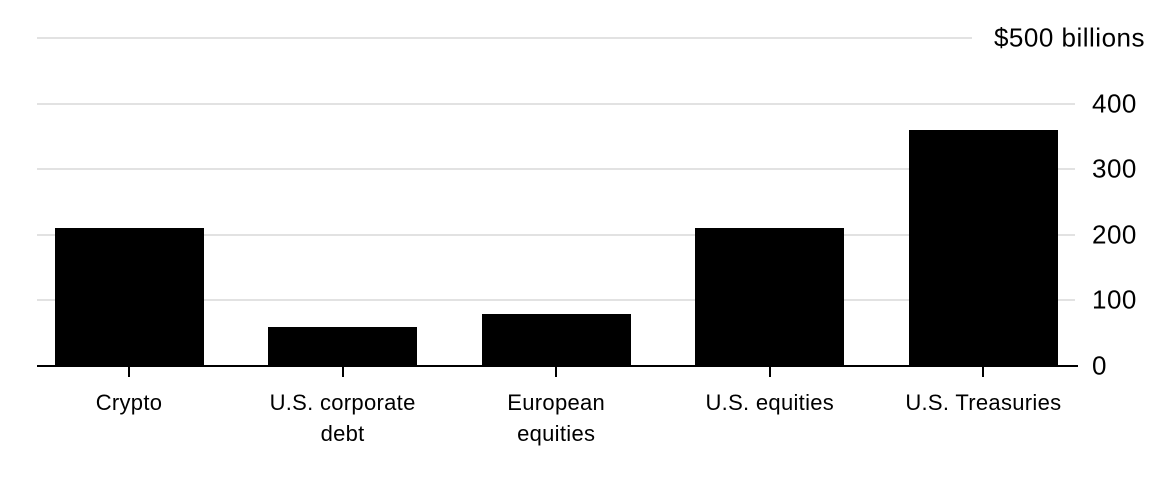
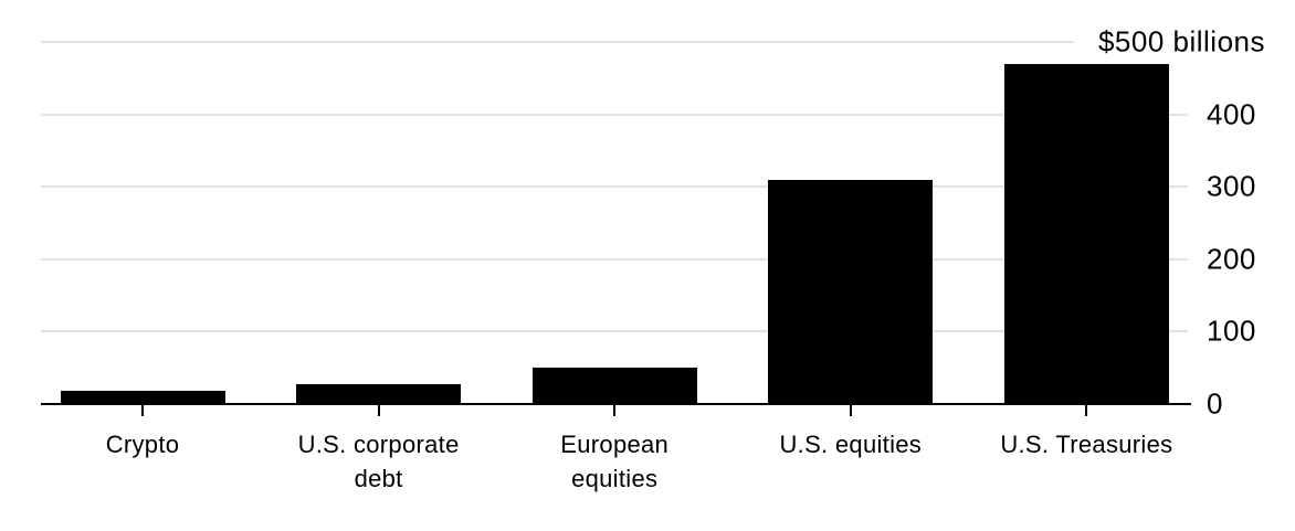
Crypto: 210 -> 20
U.S. corporate debt: 60 -> 30
European equities: 80 -> 50
U.S. equities: 210 -> 310
U.S. Treasuries: 360 -> 470
